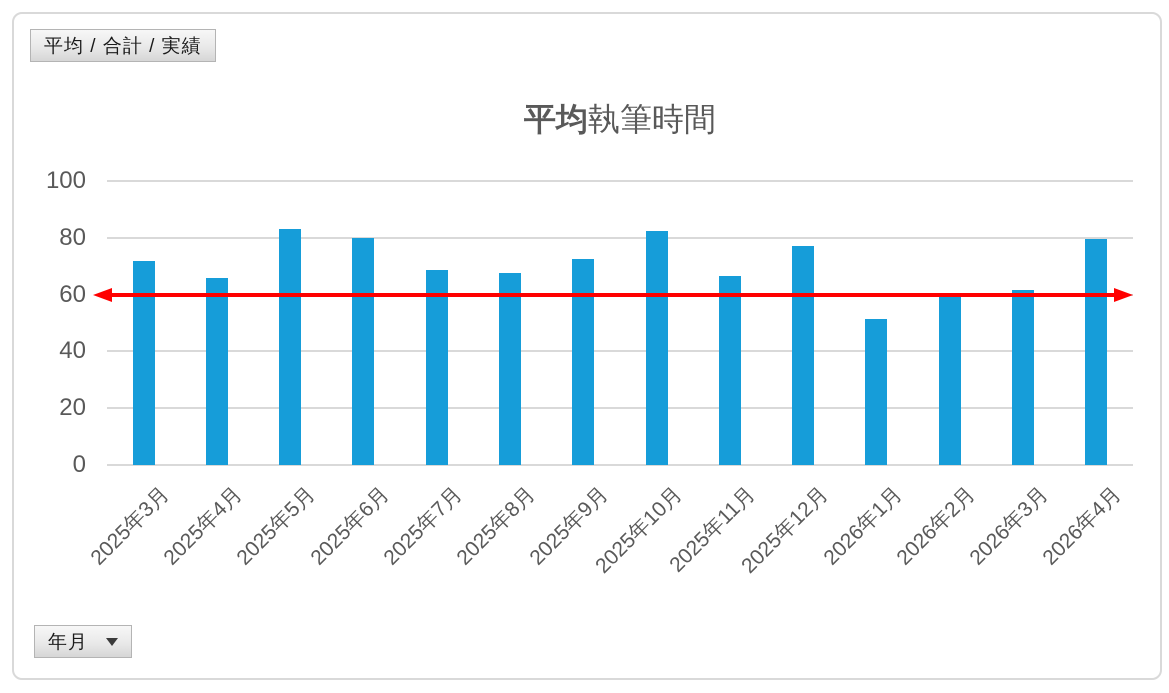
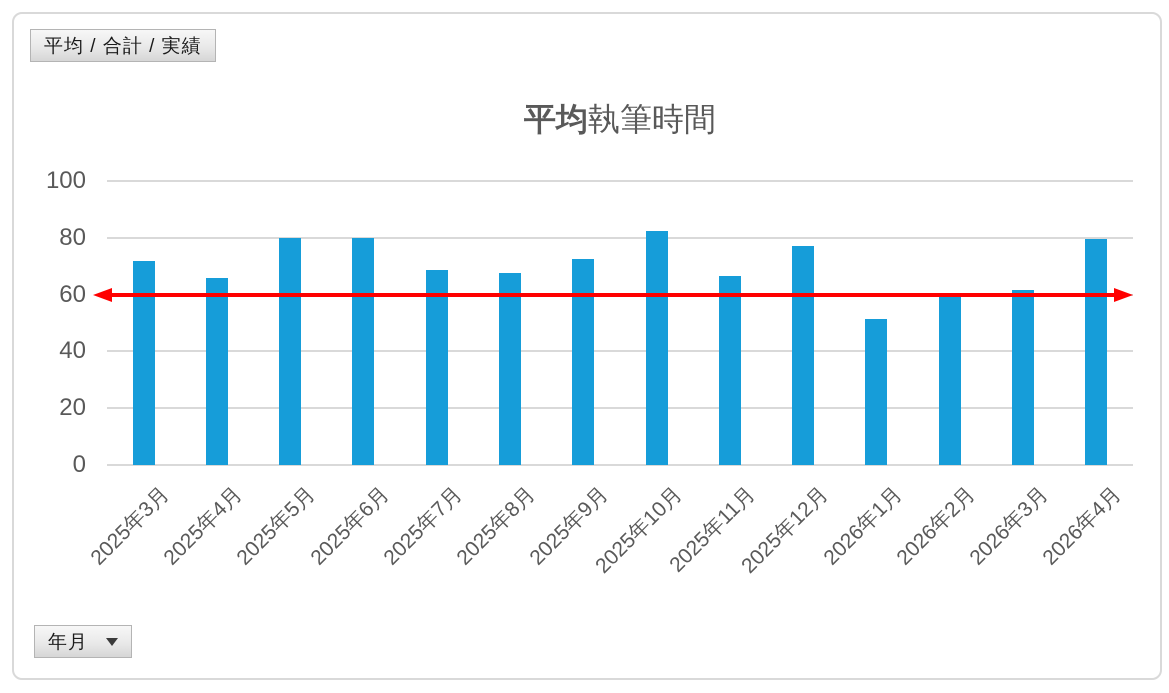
2025年5月: 83 -> 80
